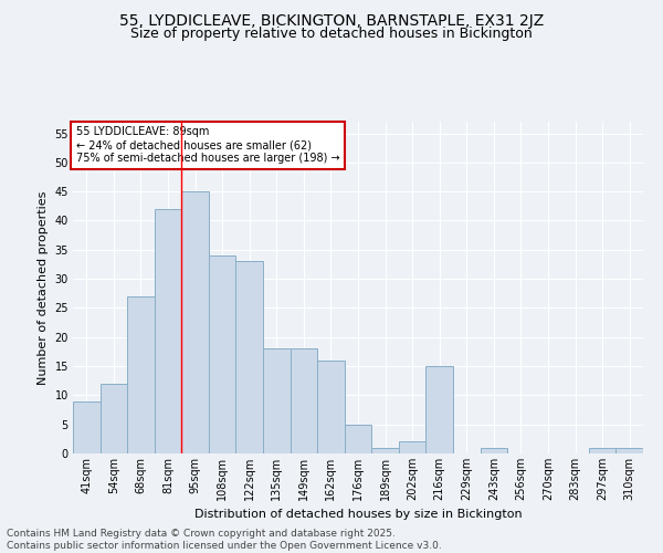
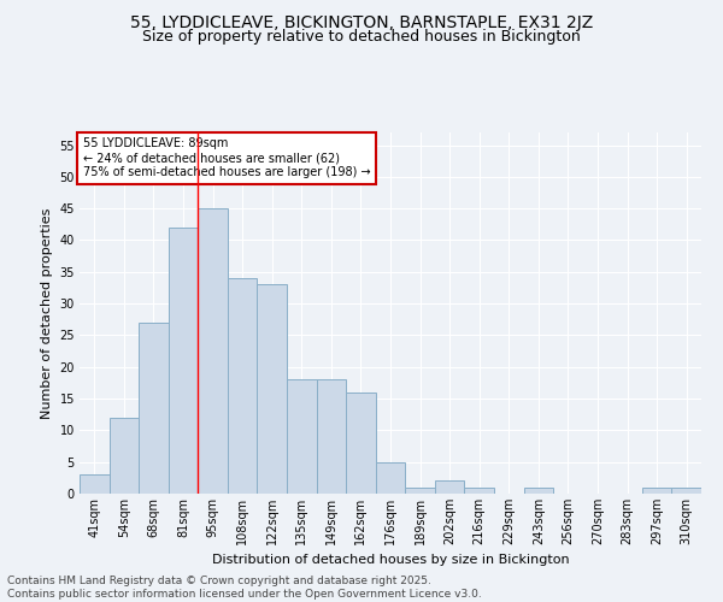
41sqm: 9 -> 3
216sqm: 15 -> 1
